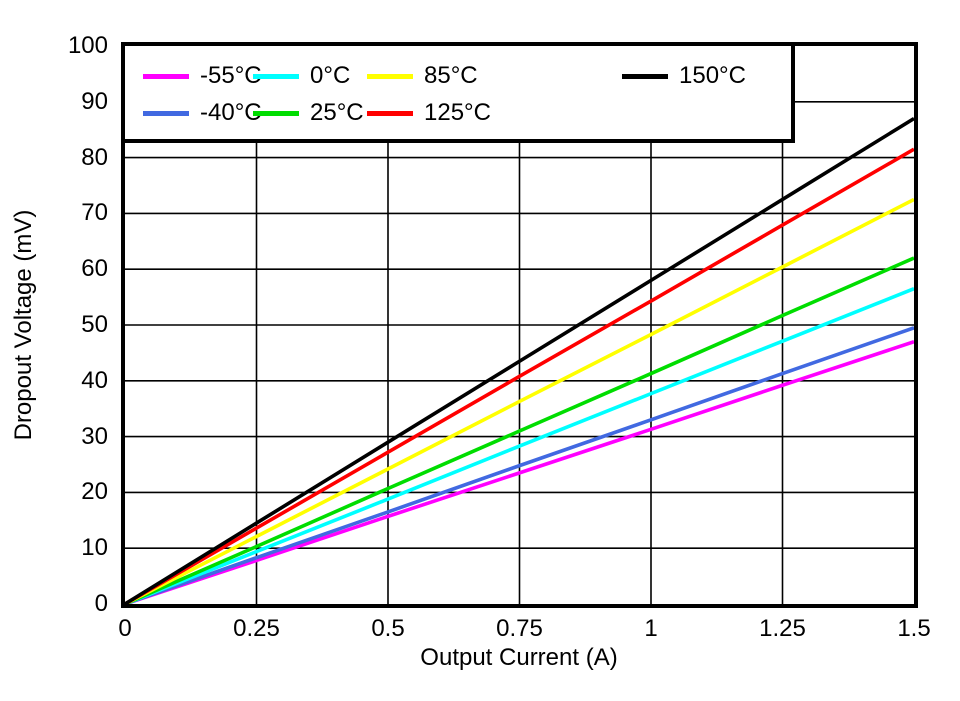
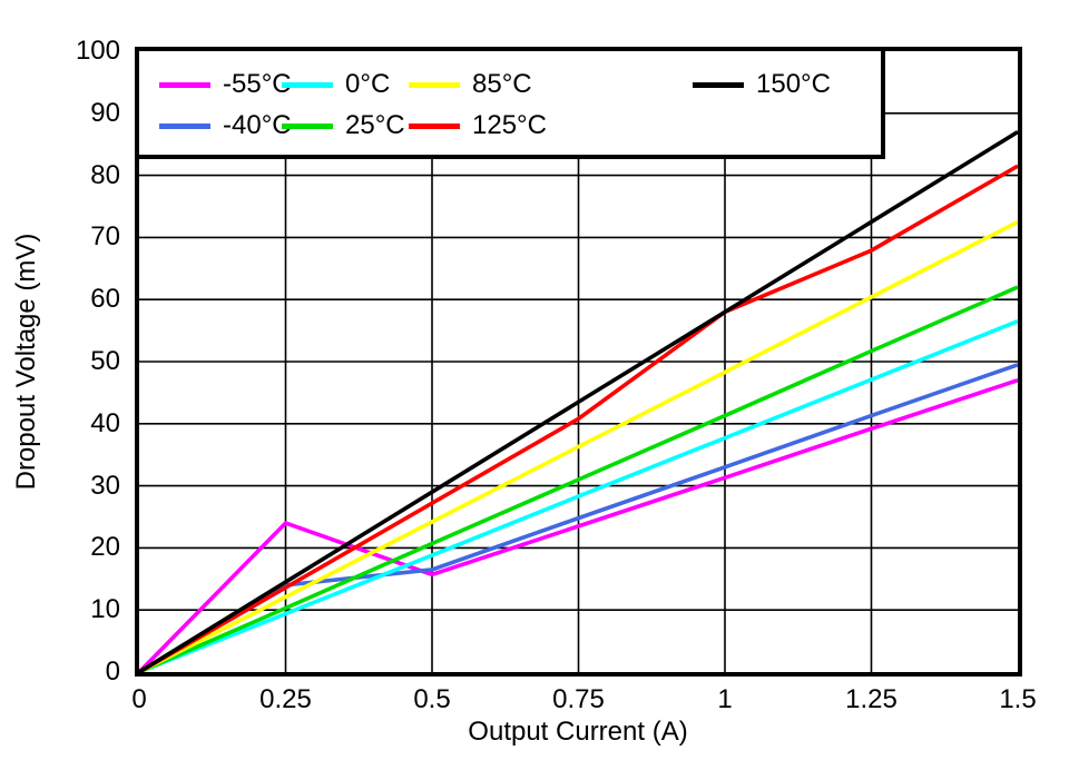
-55°C/0.25: 8 -> 24
-40°C/0.25: 8 -> 14
125°C/1: 54 -> 58
